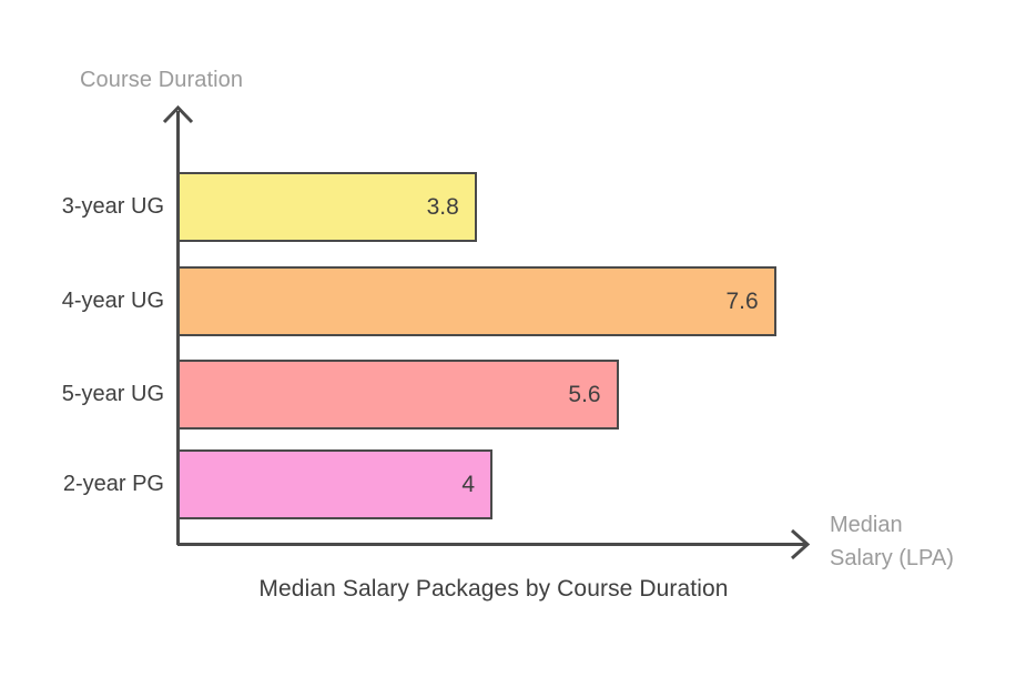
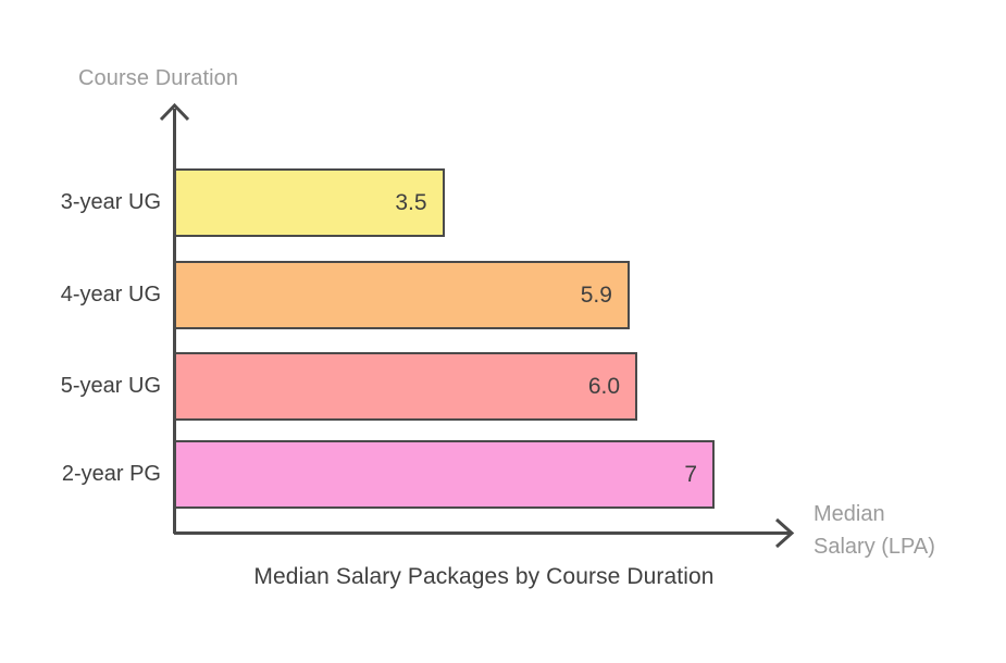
3-year UG: 3.8 -> 3.5
4-year UG: 7.6 -> 5.9
5-year UG: 5.6 -> 6.0
2-year PG: 4 -> 7
